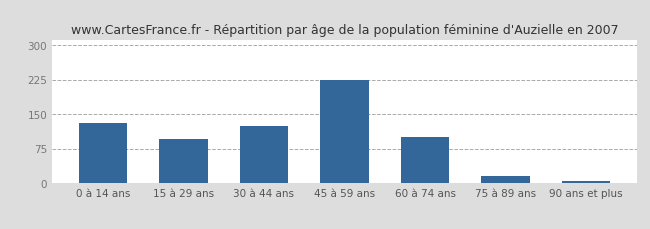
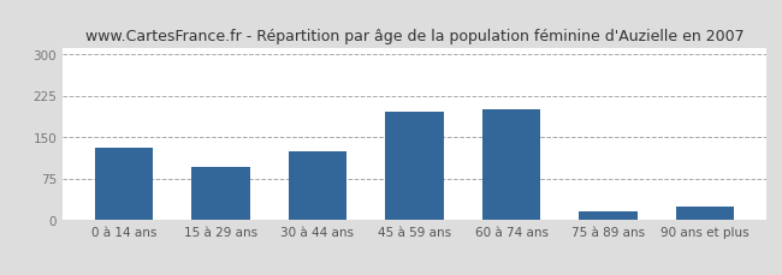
45 à 59 ans: 225 -> 195
60 à 74 ans: 100 -> 200
90 ans et plus: 5 -> 25
